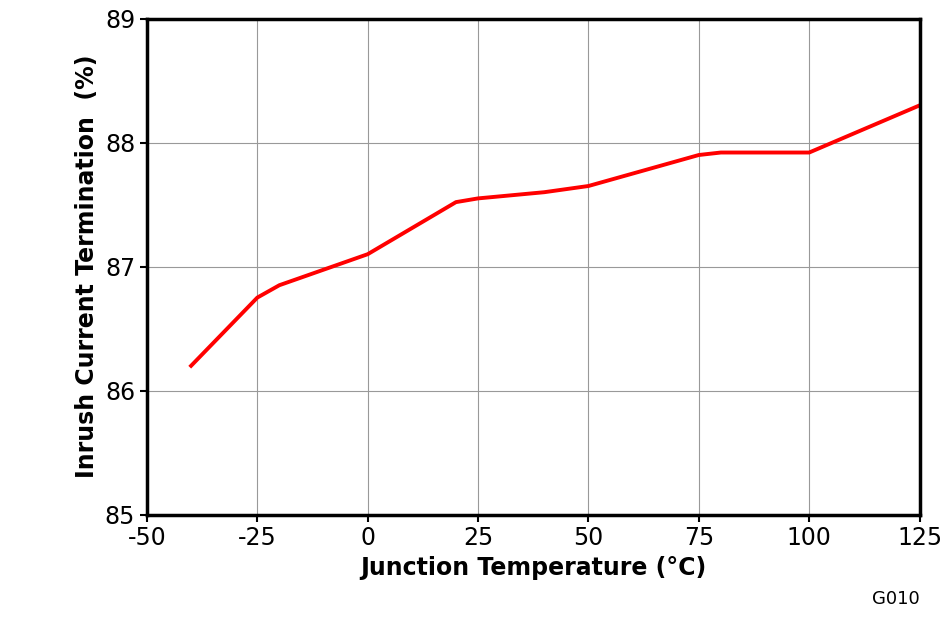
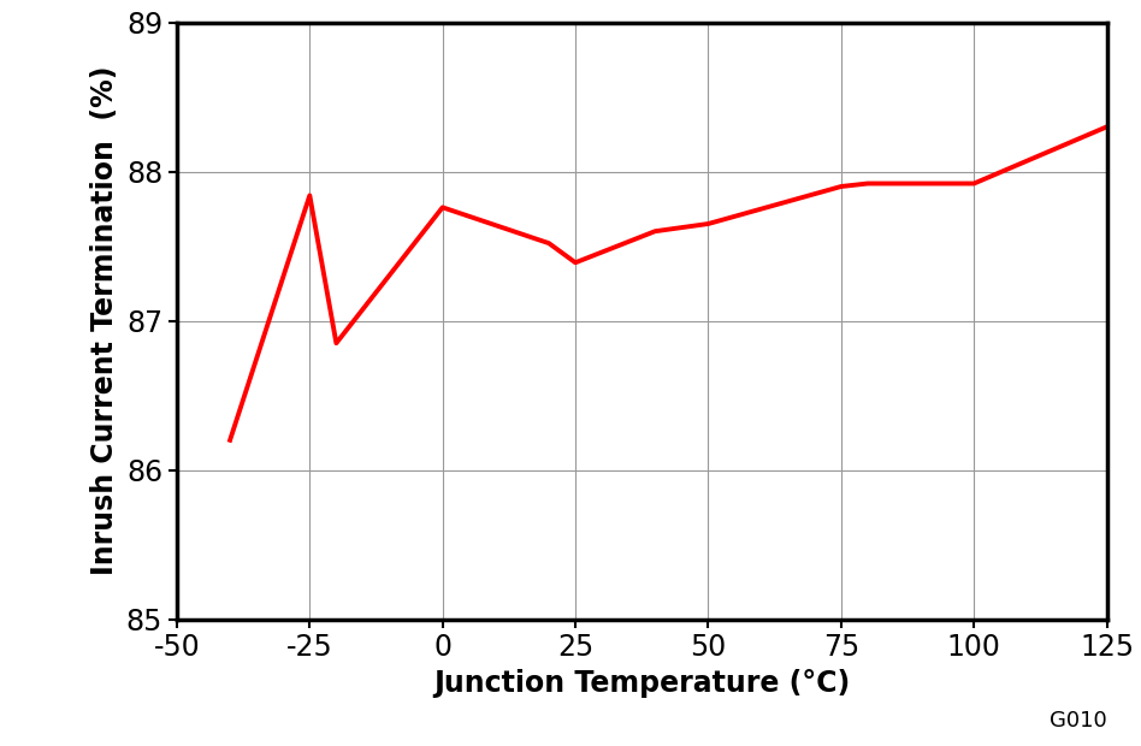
-25: 86.75 -> 87.84
0: 87.10 -> 87.76
25: 87.55 -> 87.39
